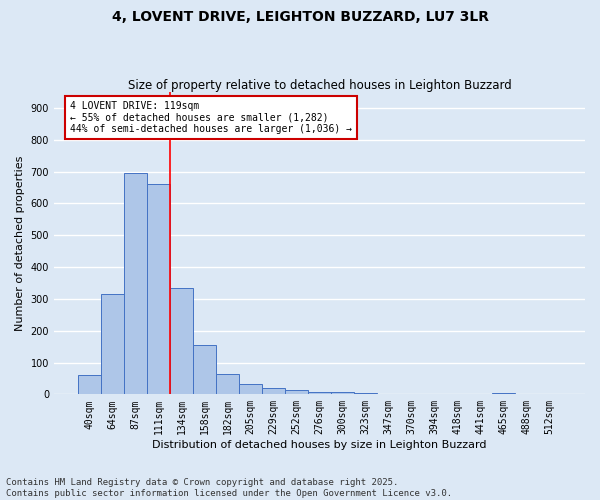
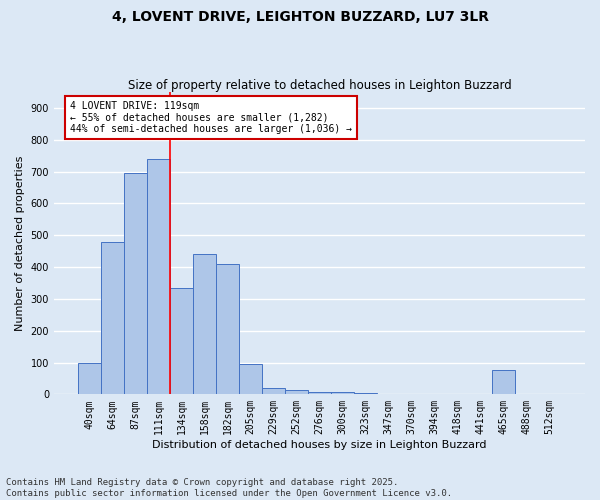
40sqm: 60 -> 100
64sqm: 315 -> 480
111sqm: 660 -> 740
158sqm: 155 -> 440
182sqm: 65 -> 410
205sqm: 33 -> 95
465sqm: 5 -> 75
